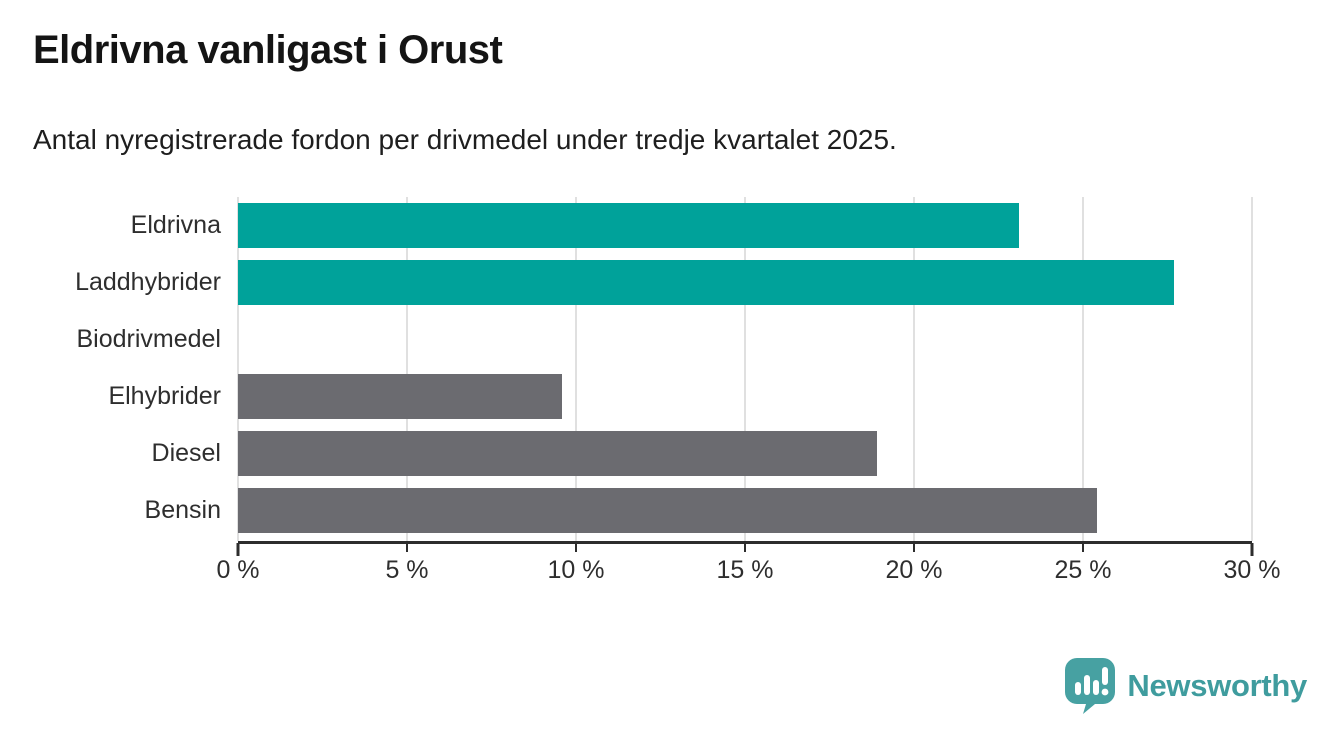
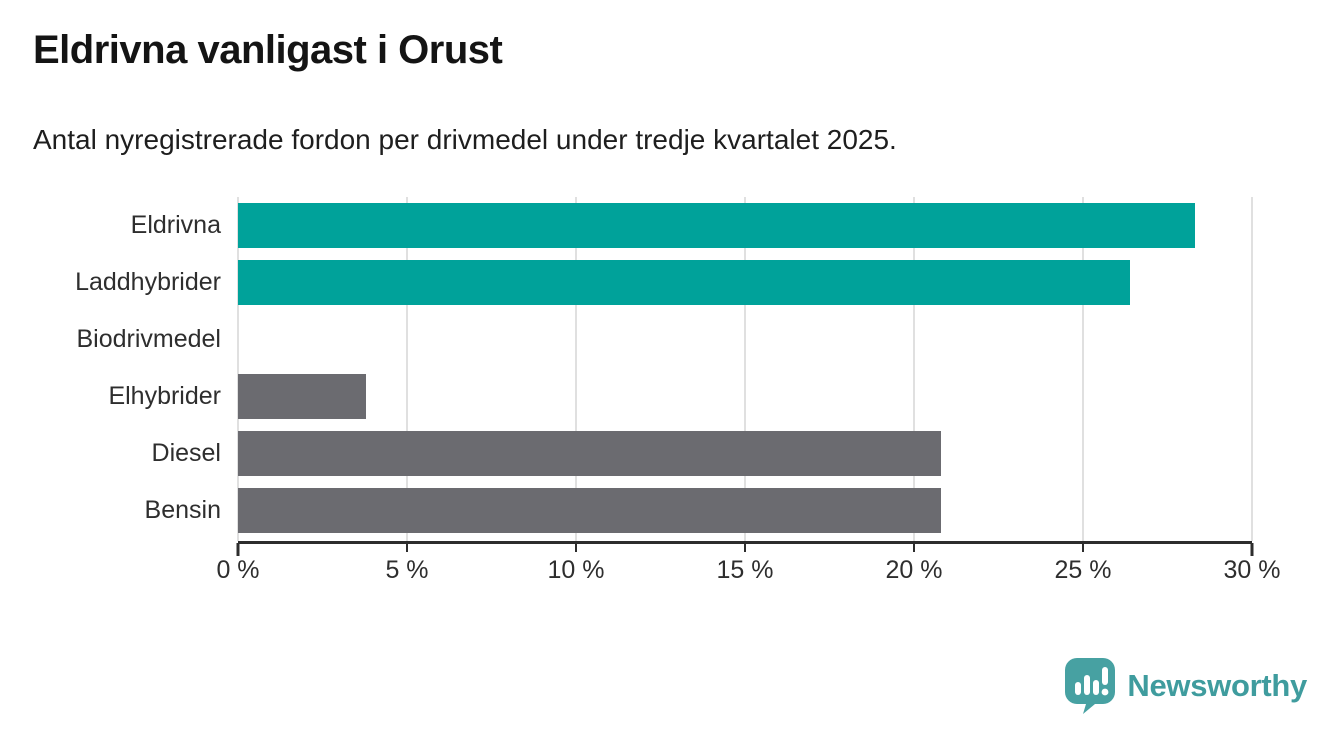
Eldrivna: 23.1% -> 28.3%
Laddhybrider: 27.7% -> 26.4%
Elhybrider: 9.6% -> 3.8%
Diesel: 18.9% -> 20.8%
Bensin: 25.4% -> 20.8%
